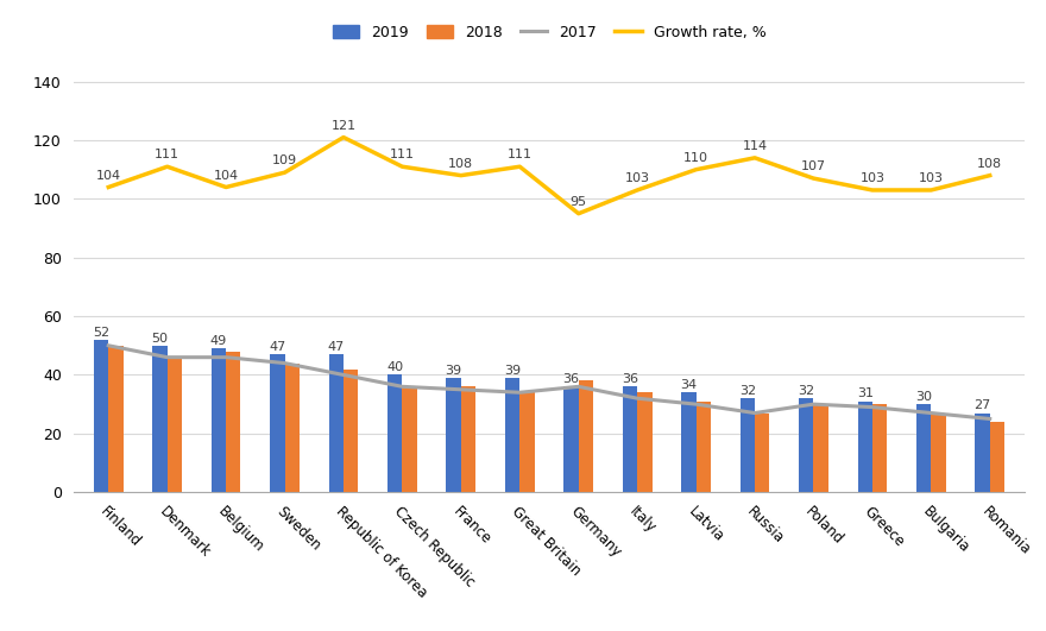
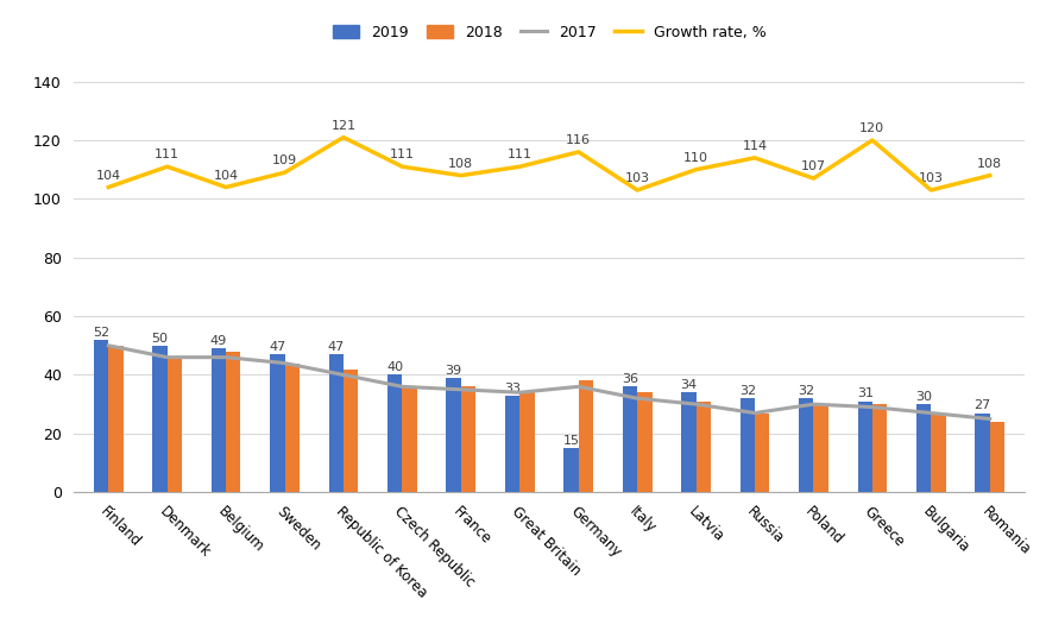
2019/Great Britain: 39 -> 33
2019/Germany: 36 -> 15
Growth rate, %/Germany: 95 -> 116
Growth rate, %/Greece: 103 -> 120
